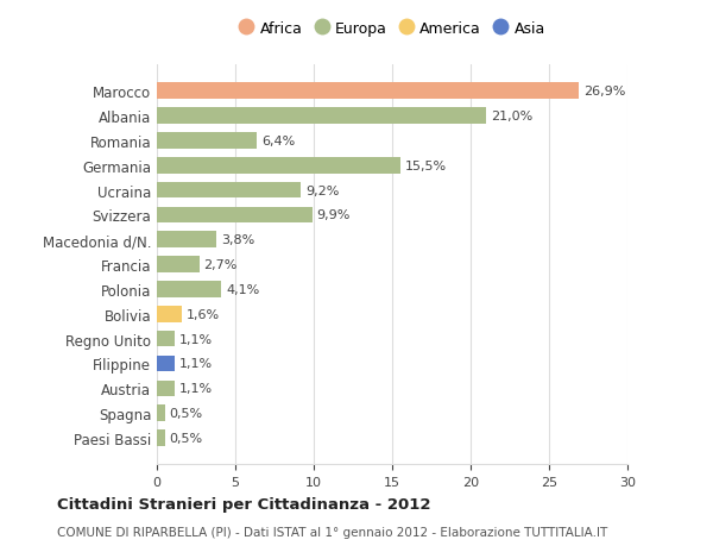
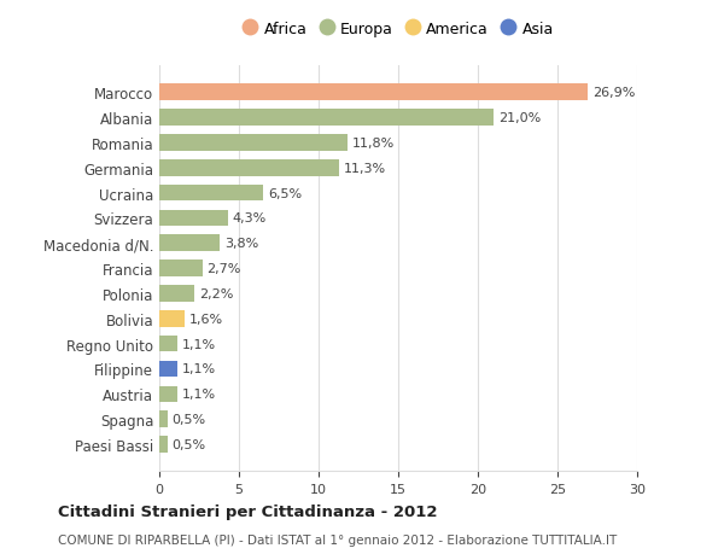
Romania: 6,4% -> 11,8%
Germania: 15,5% -> 11,3%
Ucraina: 9,2% -> 6,5%
Svizzera: 9,9% -> 4,3%
Polonia: 4,1% -> 2,2%
